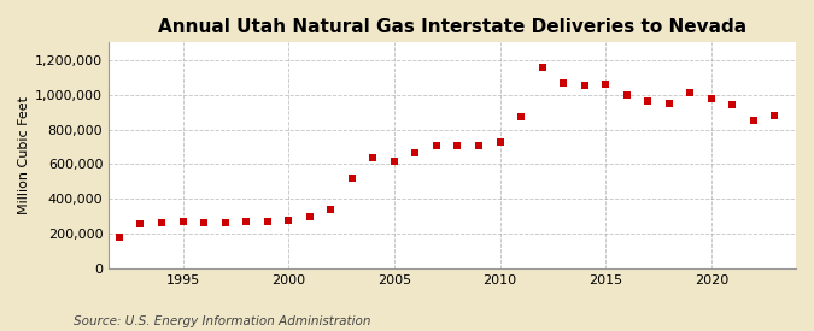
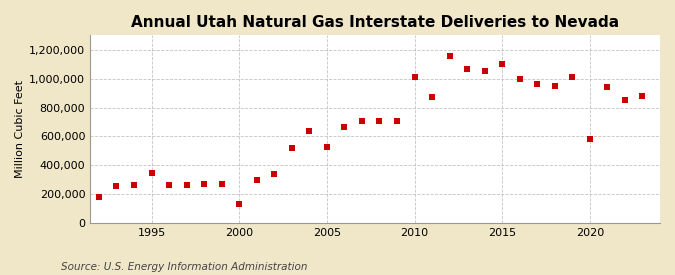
1995: 270,000 -> 350,000
2000: 280,000 -> 130,000
2005: 620,000 -> 530,000
2010: 730,000 -> 1,010,000
2015: 1,060,000 -> 1,100,000
2020: 980,000 -> 580,000
